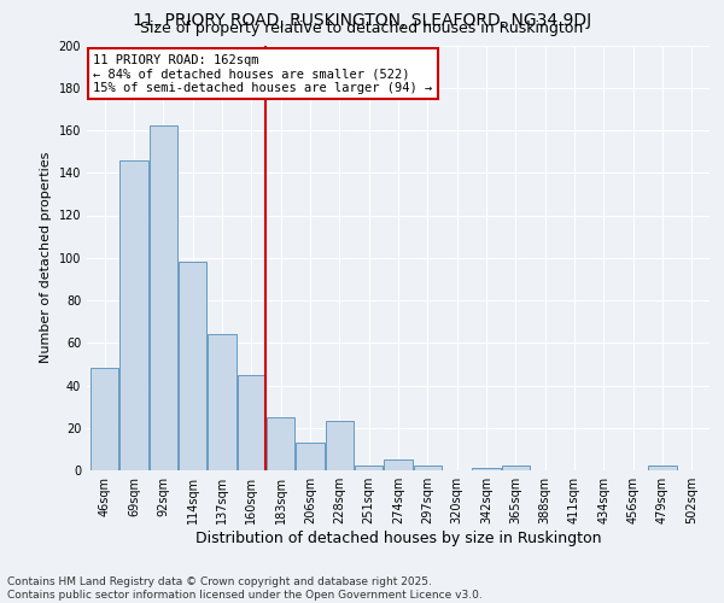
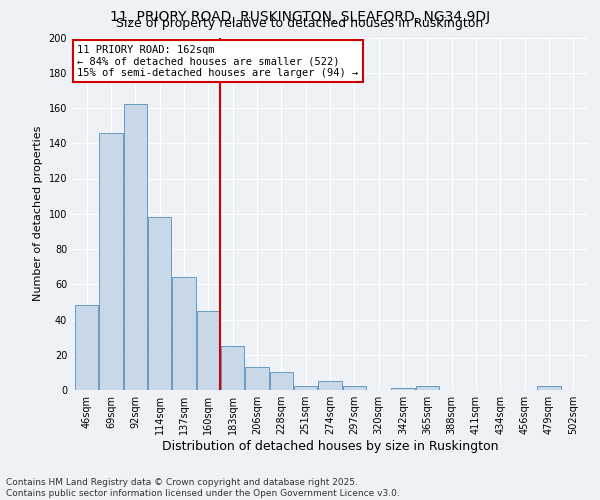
228sqm: 23 -> 10
